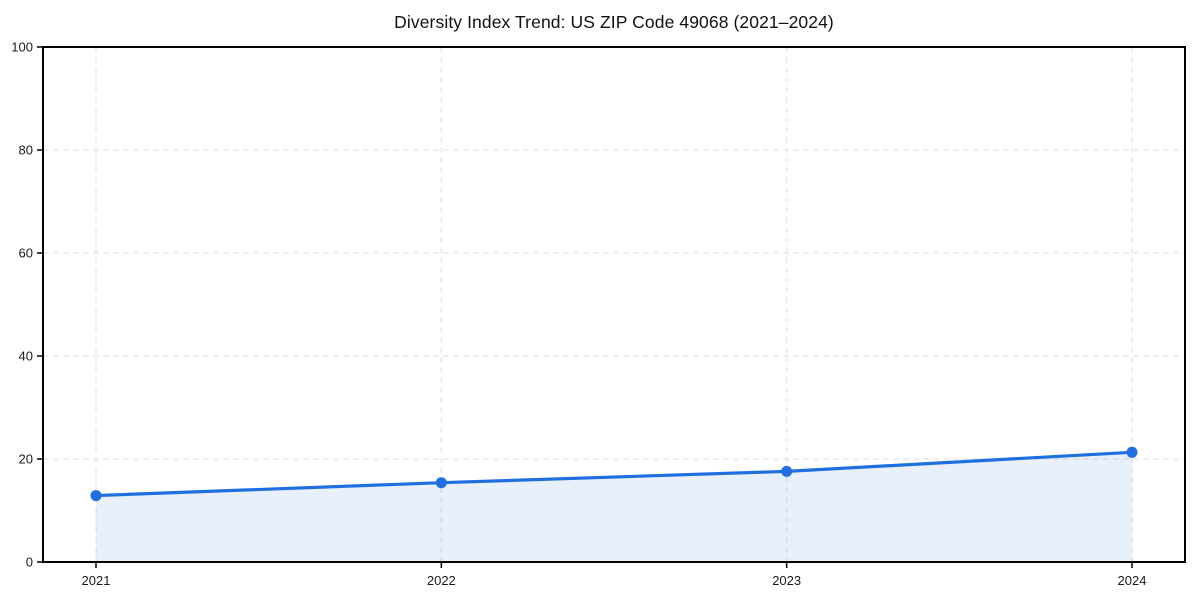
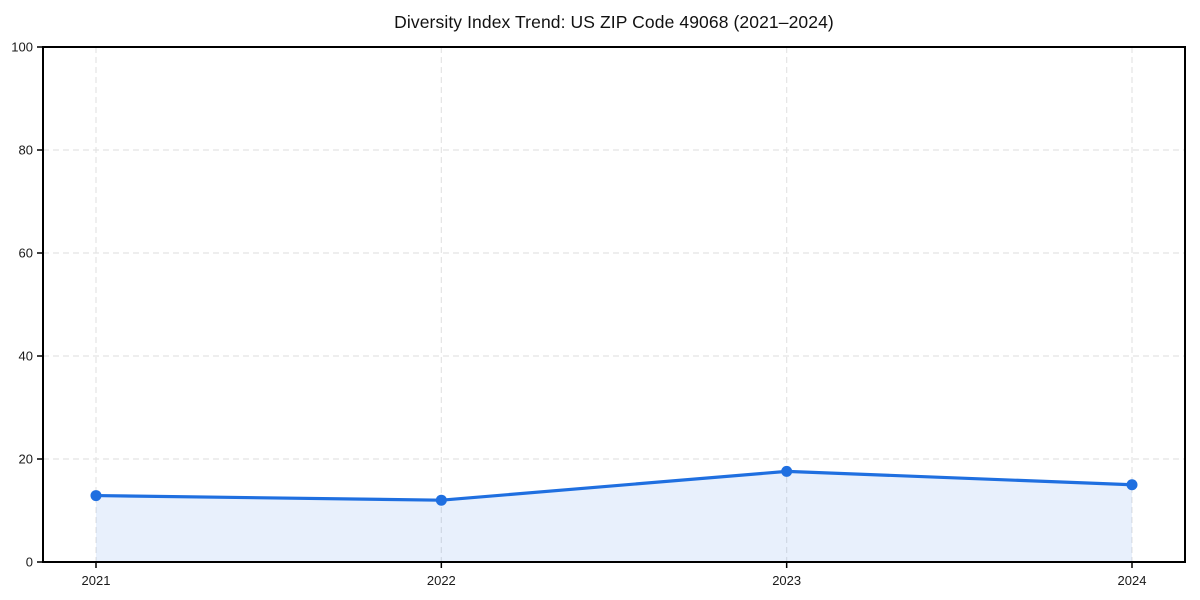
2022: 15 -> 12
2024: 21 -> 15
